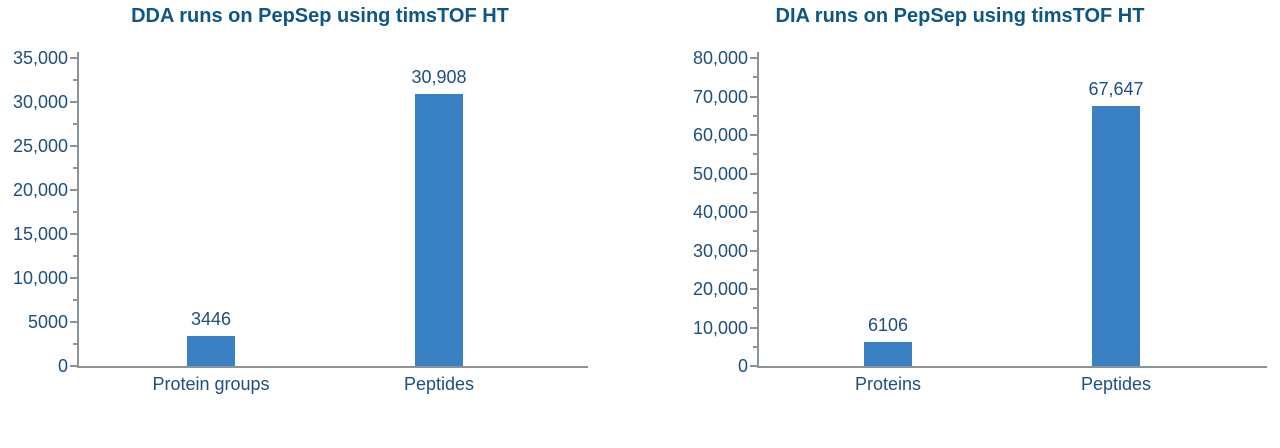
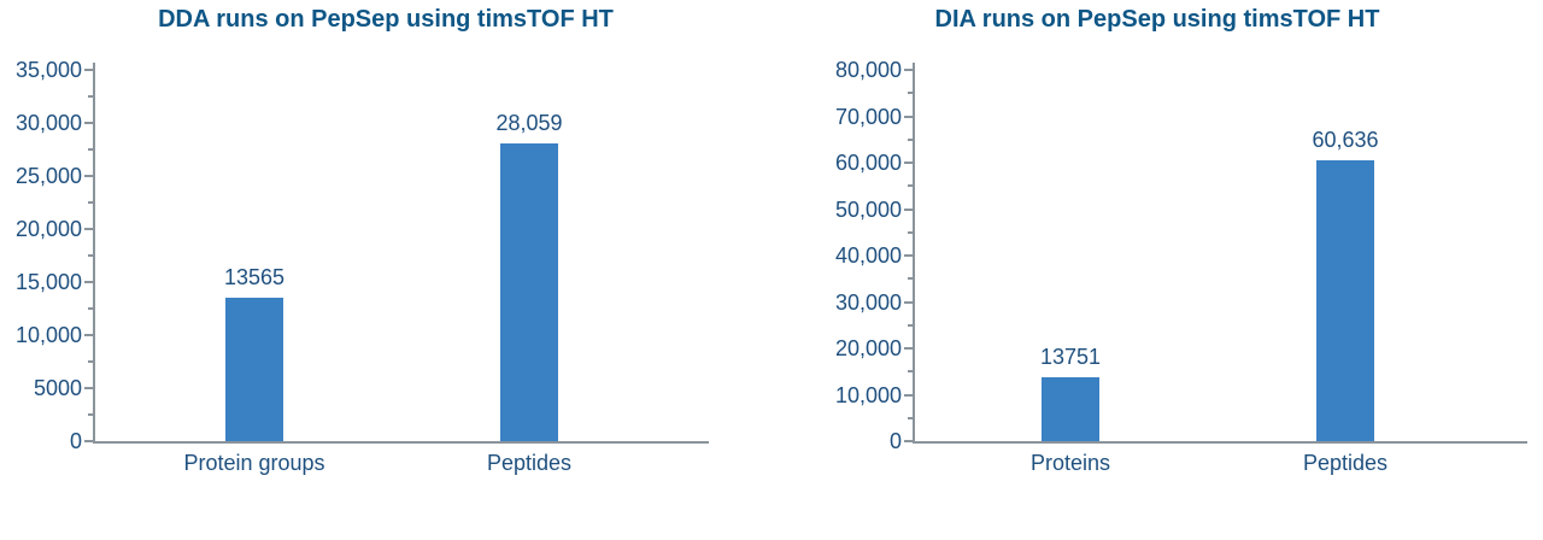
DDA runs on PepSep using timsTOF HT/Protein groups: 3446 -> 13565
DDA runs on PepSep using timsTOF HT/Peptides: 30,908 -> 28,059
DIA runs on PepSep using timsTOF HT/Proteins: 6106 -> 13751
DIA runs on PepSep using timsTOF HT/Peptides: 67,647 -> 60,636
